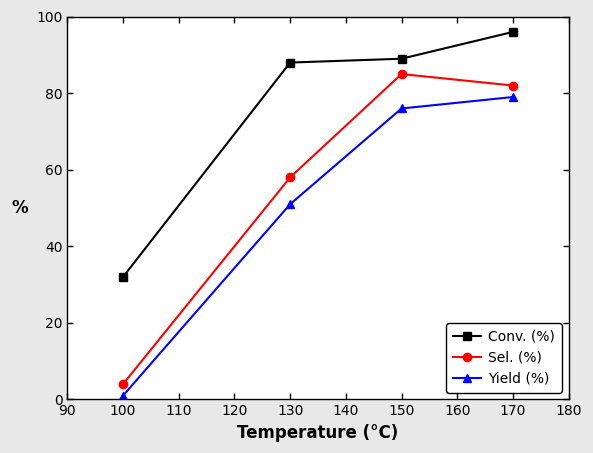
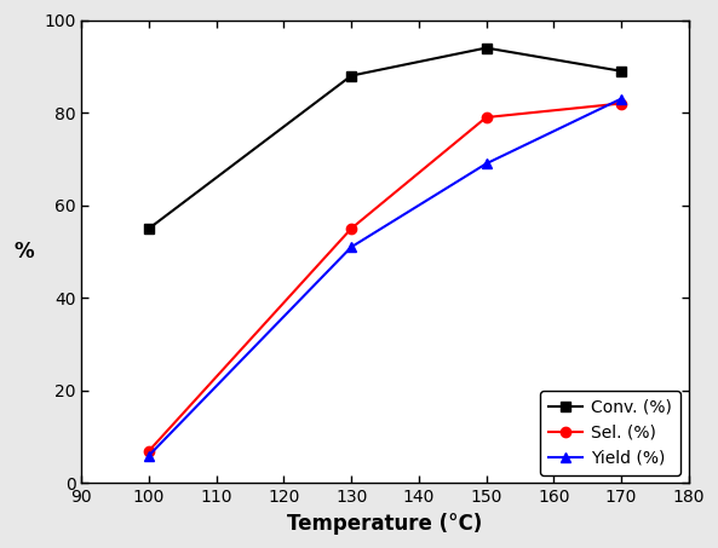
Conv. (%)/100: 32 -> 55
Sel. (%)/100: 4 -> 7
Yield (%)/100: 1 -> 6
Sel. (%)/130: 58 -> 55
Conv. (%)/150: 89 -> 94
Sel. (%)/150: 85 -> 79
Yield (%)/150: 76 -> 69
Conv. (%)/170: 96 -> 89
Yield (%)/170: 79 -> 83
